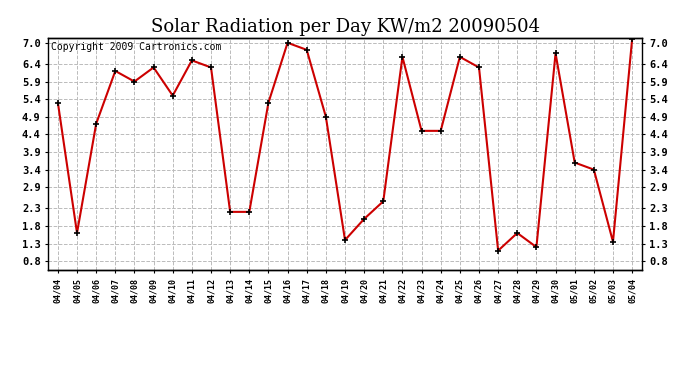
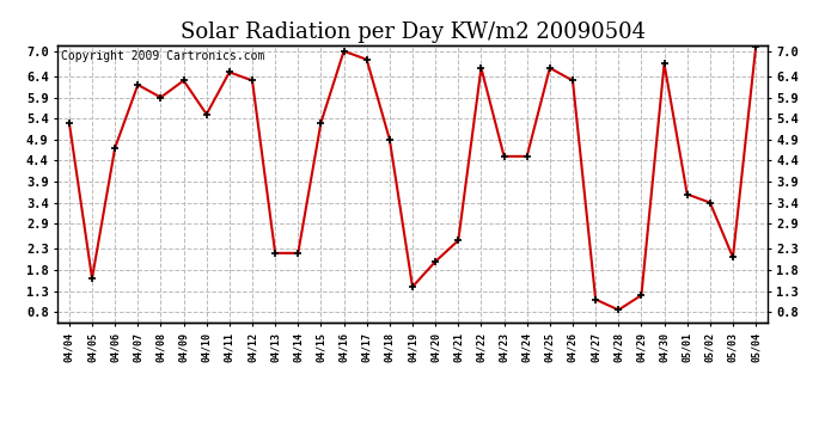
04/28: 1.60 -> 0.85
05/03: 1.35 -> 2.10
